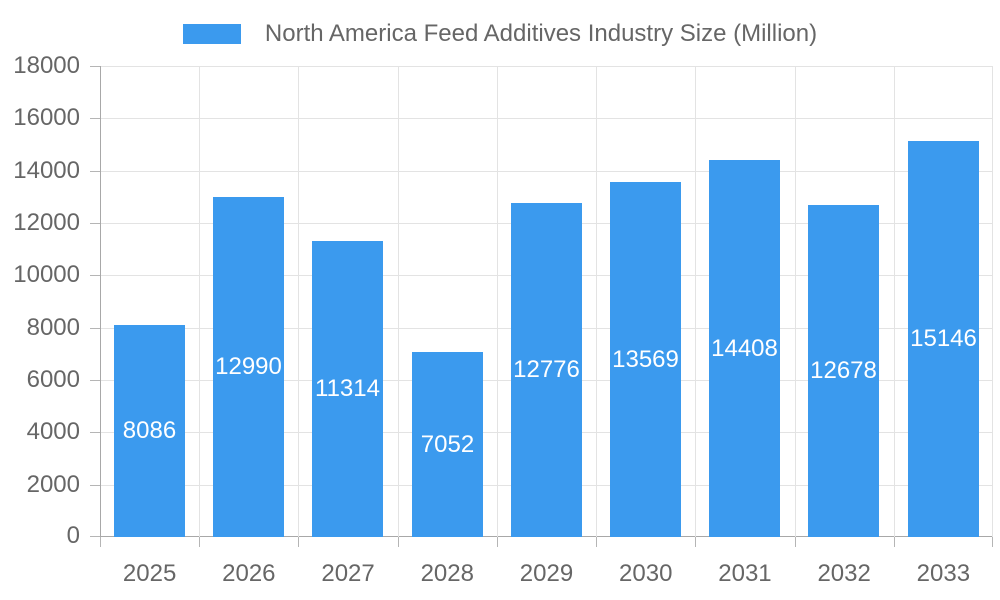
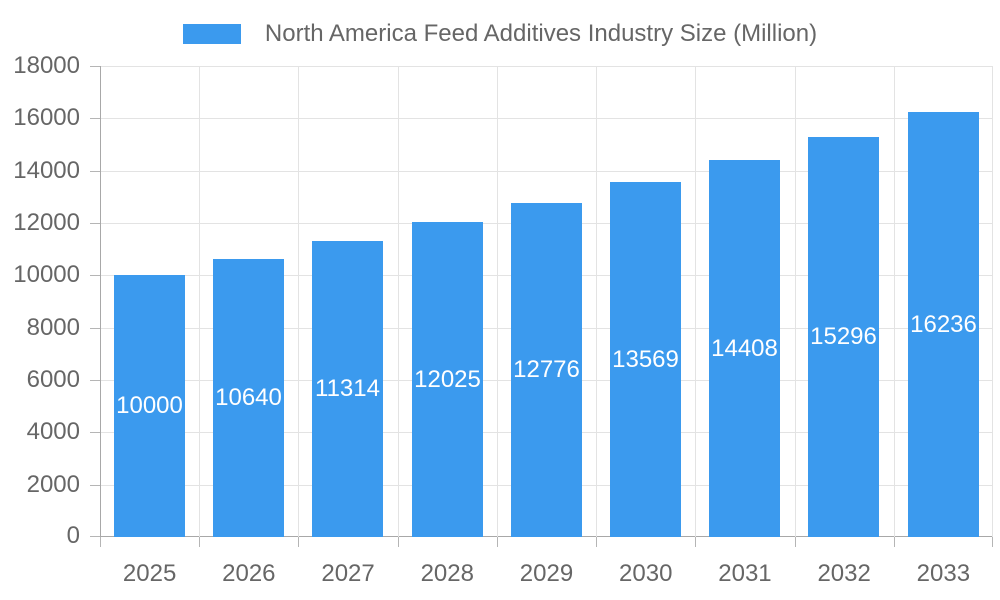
2025: 8086 -> 10000
2026: 12990 -> 10640
2028: 7052 -> 12025
2032: 12678 -> 15296
2033: 15146 -> 16236
